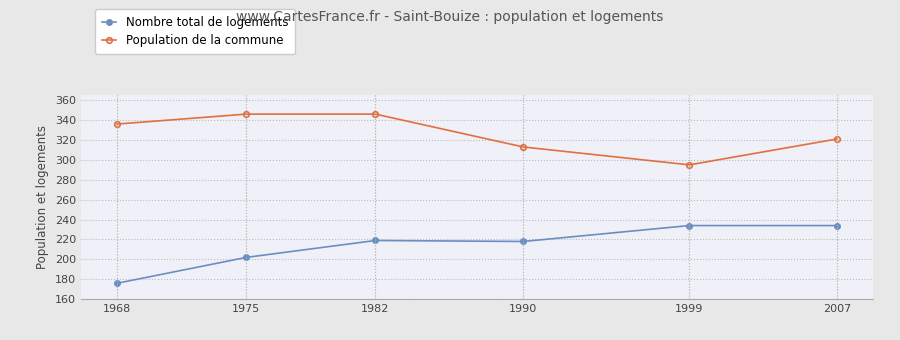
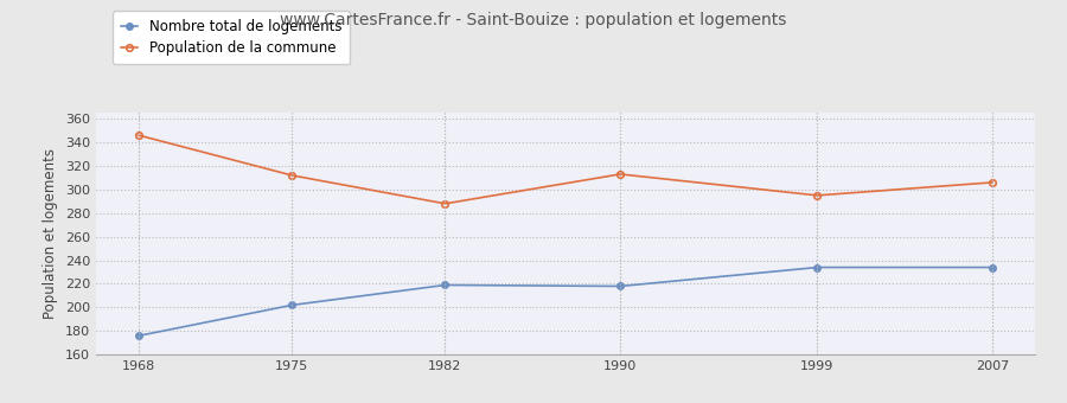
Population de la commune/1968: 336 -> 346
Population de la commune/1975: 346 -> 312
Population de la commune/1982: 346 -> 288
Population de la commune/2007: 321 -> 306
